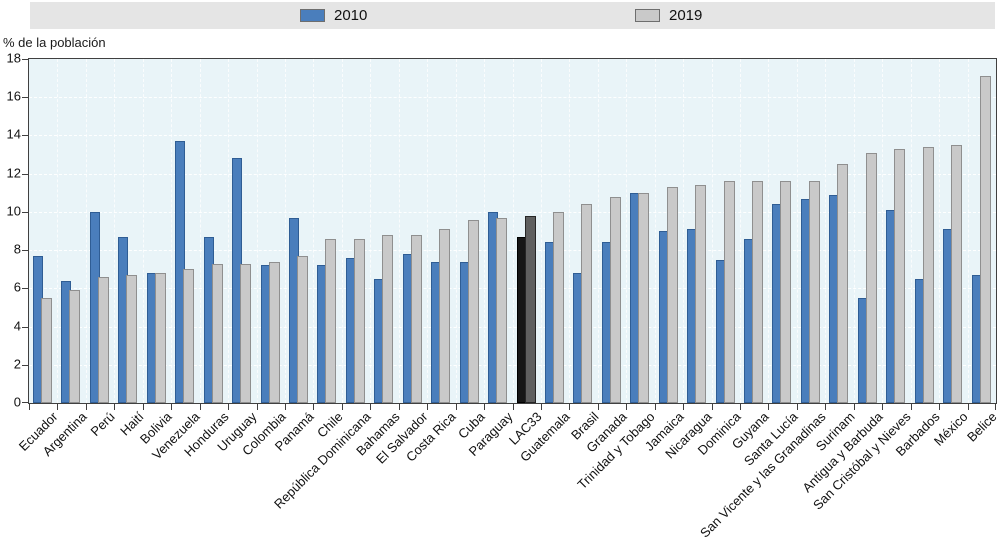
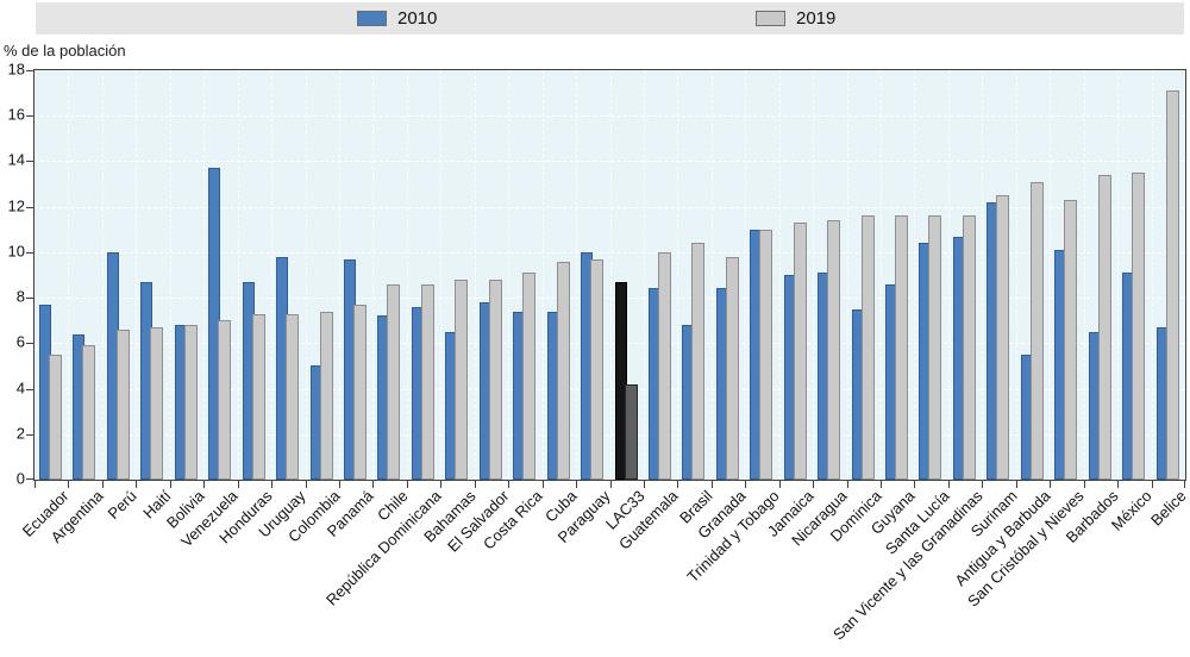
2010/Uruguay: 12.8 -> 9.8
2010/Colombia: 7.2 -> 5.0
2019/LAC33: 9.8 -> 4.2
2019/Granada: 10.8 -> 9.8
2010/Surinam: 10.9 -> 12.2
2019/San Cristóbal y Nieves: 13.3 -> 12.3
